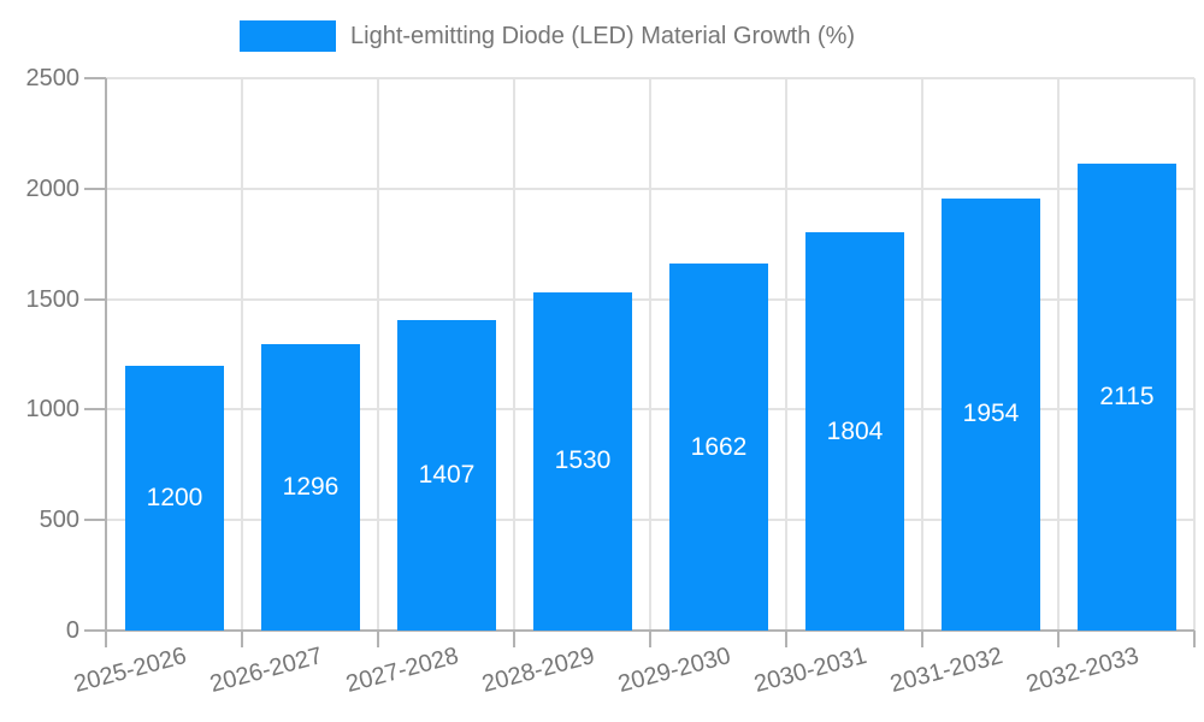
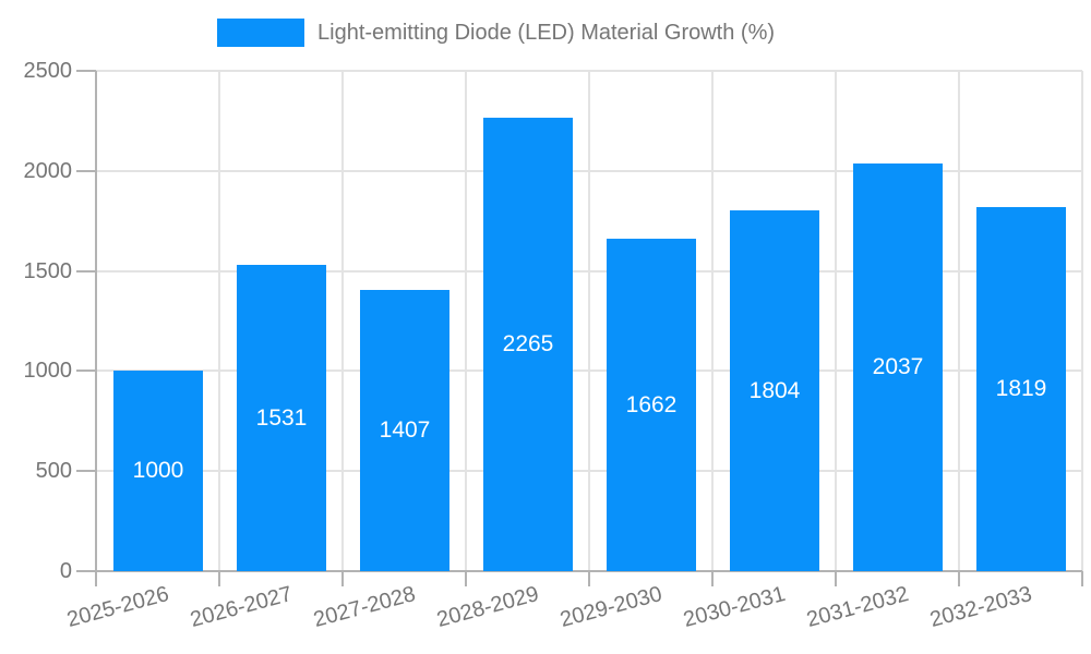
2025-2026: 1200 -> 1000
2026-2027: 1296 -> 1531
2028-2029: 1530 -> 2265
2031-2032: 1954 -> 2037
2032-2033: 2115 -> 1819
